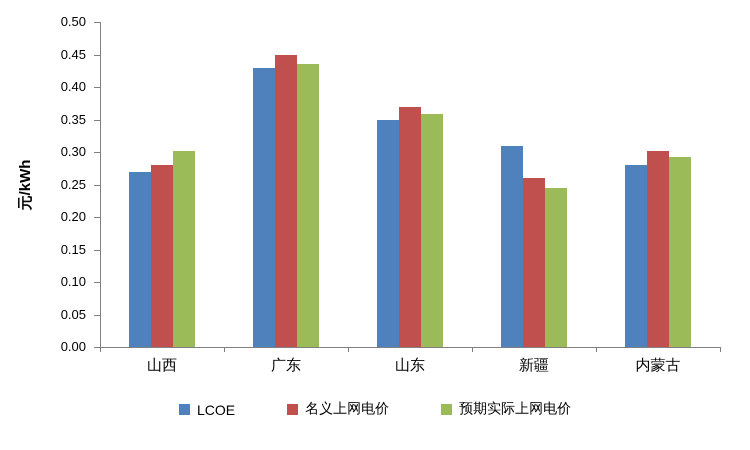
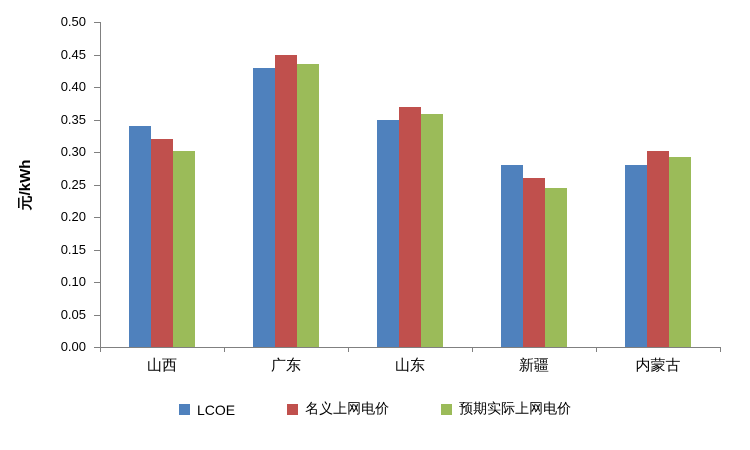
LCOE/山西: 0.27 -> 0.34
名义上网电价/山西: 0.28 -> 0.32
LCOE/新疆: 0.31 -> 0.28
